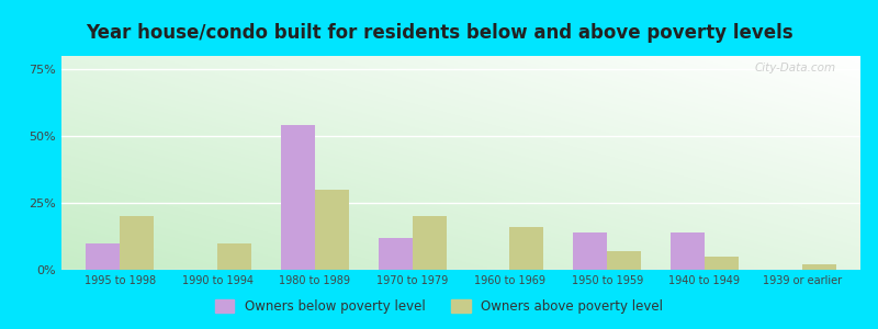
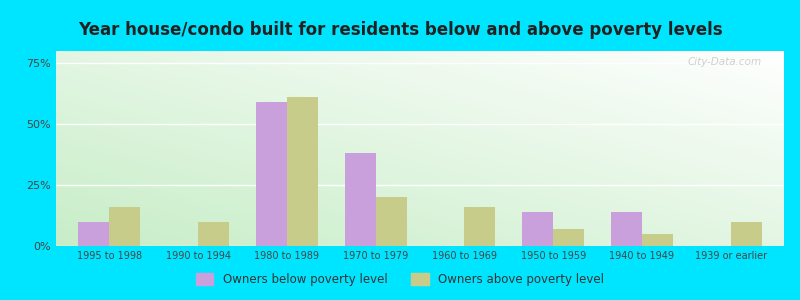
Owners above poverty level/1995 to 1998: 20% -> 16%
Owners below poverty level/1980 to 1989: 54% -> 59%
Owners above poverty level/1980 to 1989: 30% -> 61%
Owners below poverty level/1970 to 1979: 12% -> 38%
Owners above poverty level/1939 or earlier: 2% -> 10%
